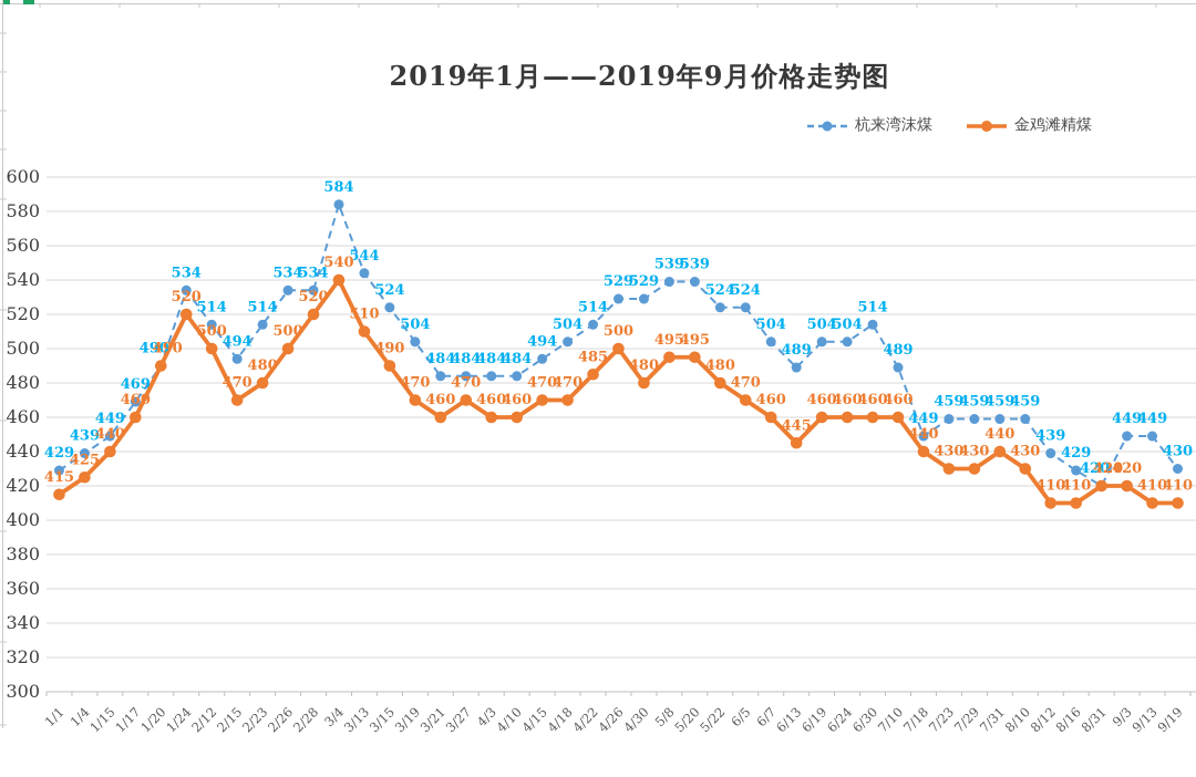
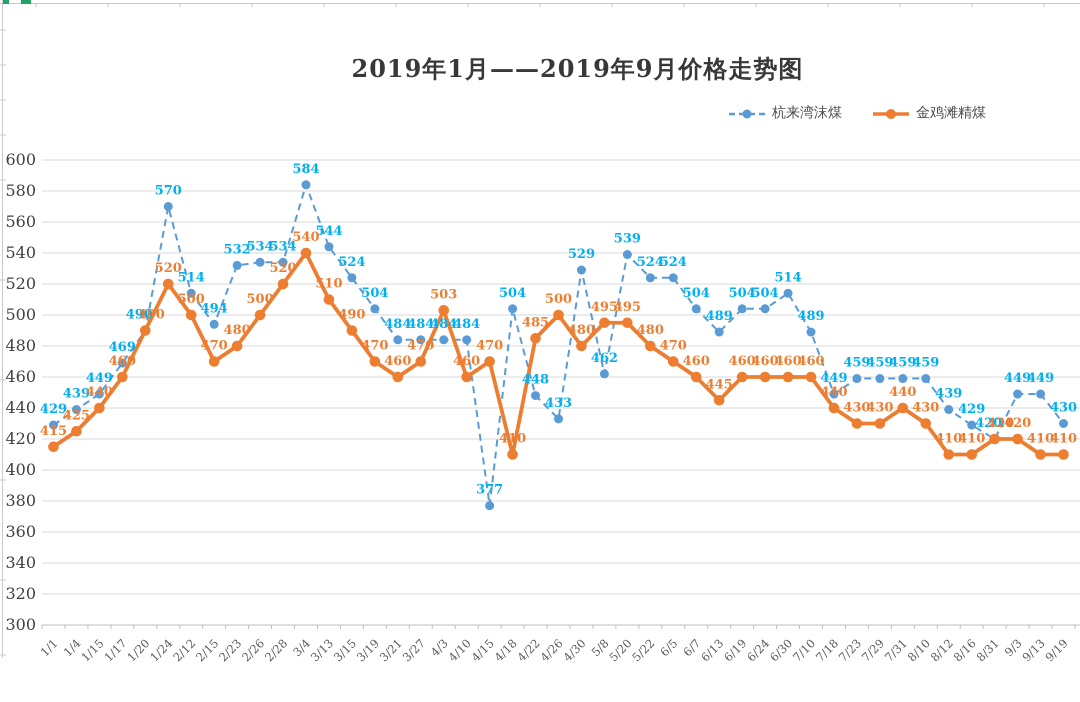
杭来湾沫煤/1/24: 534 -> 570
杭来湾沫煤/2/23: 514 -> 532
金鸡滩精煤/4/3: 460 -> 503
杭来湾沫煤/4/15: 494 -> 377
金鸡滩精煤/4/18: 470 -> 410
杭来湾沫煤/4/22: 514 -> 448
杭来湾沫煤/4/26: 529 -> 433
杭来湾沫煤/5/8: 539 -> 462
